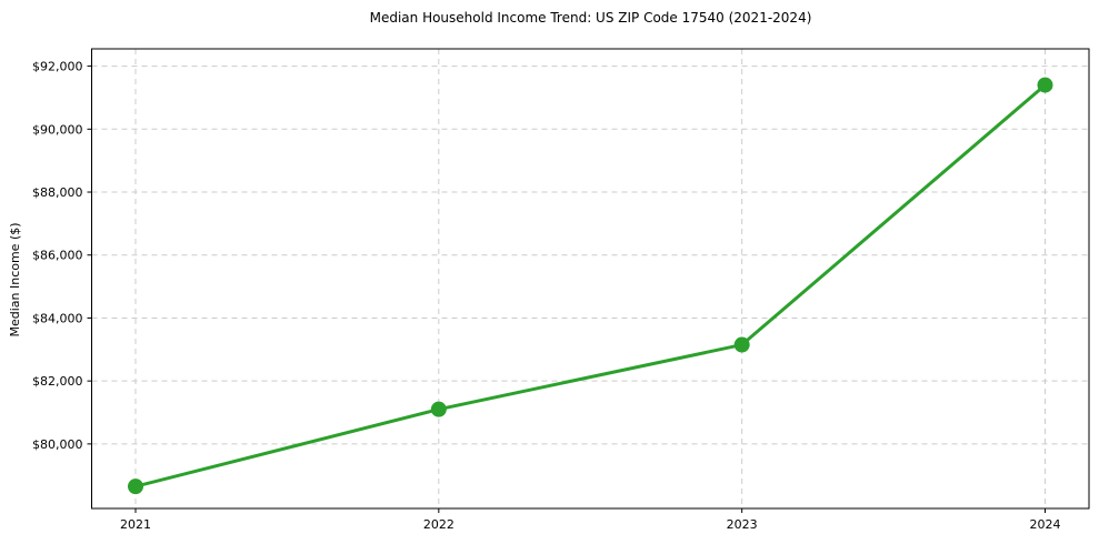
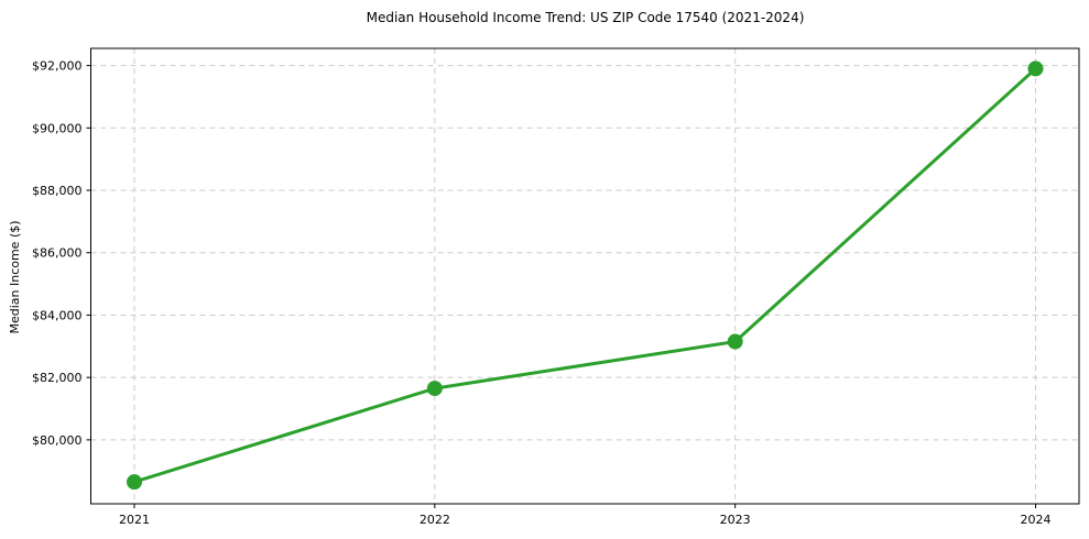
2022: $81100 -> $81600
2024: $91400 -> $91900
